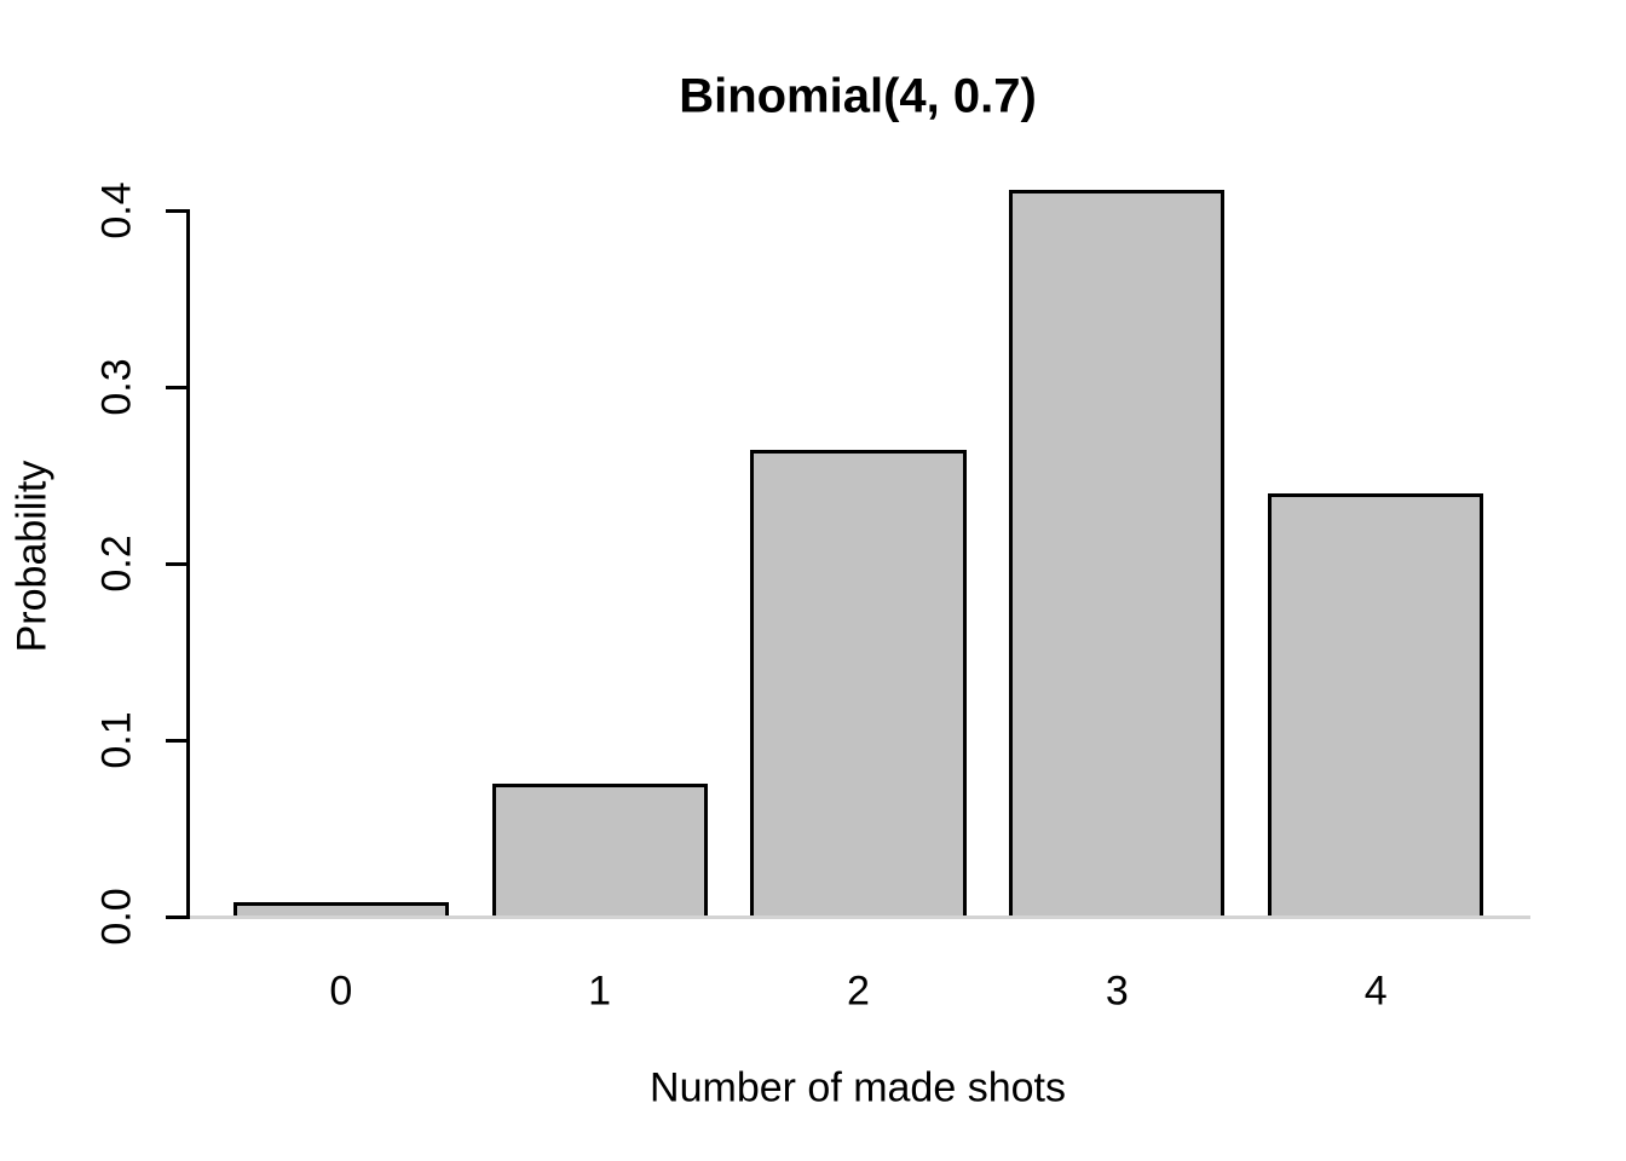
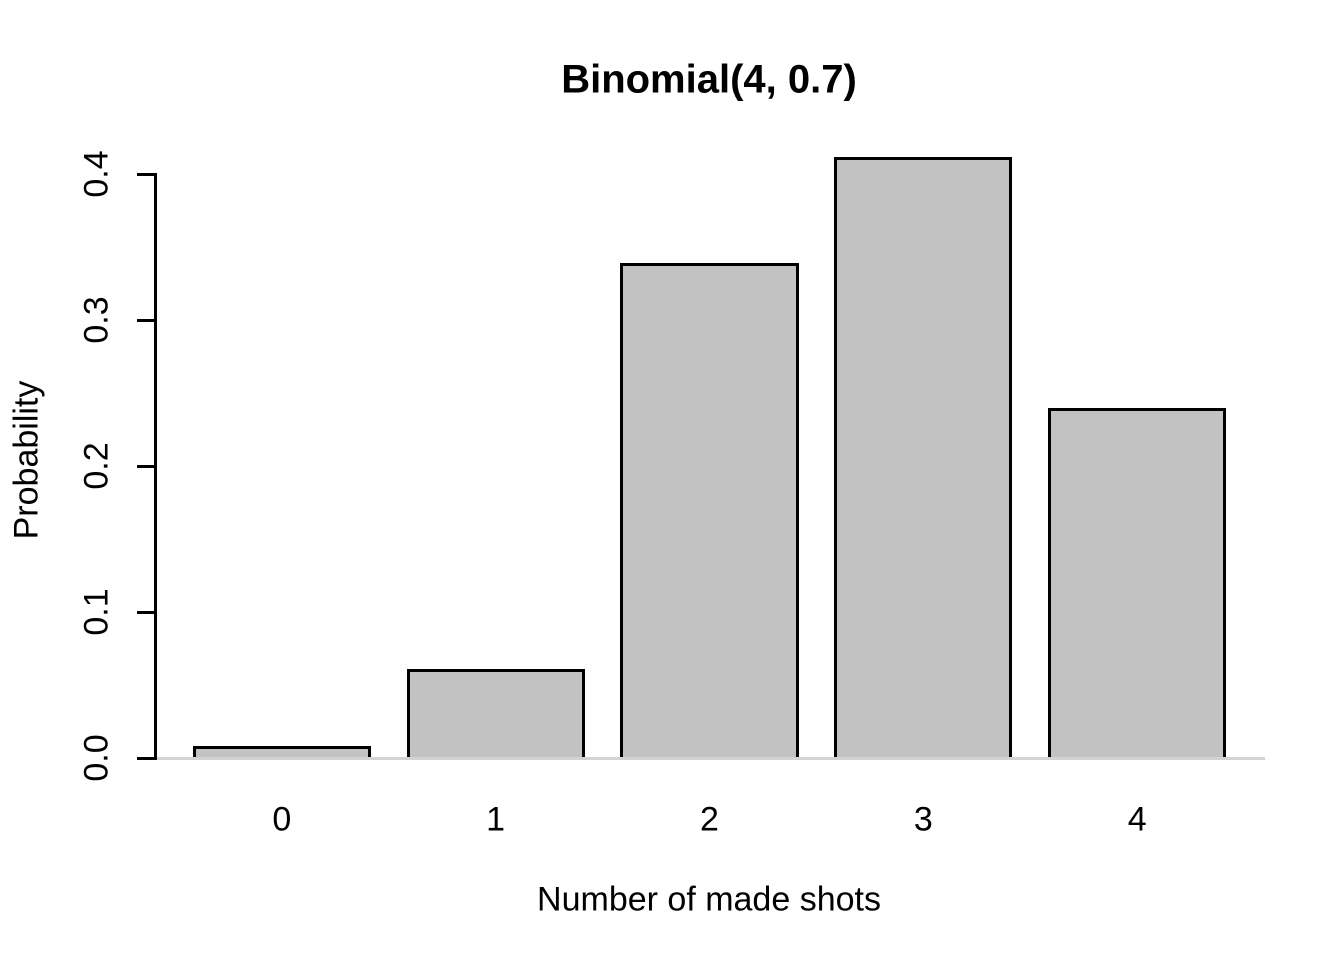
1: 0.076 -> 0.061
2: 0.265 -> 0.339
